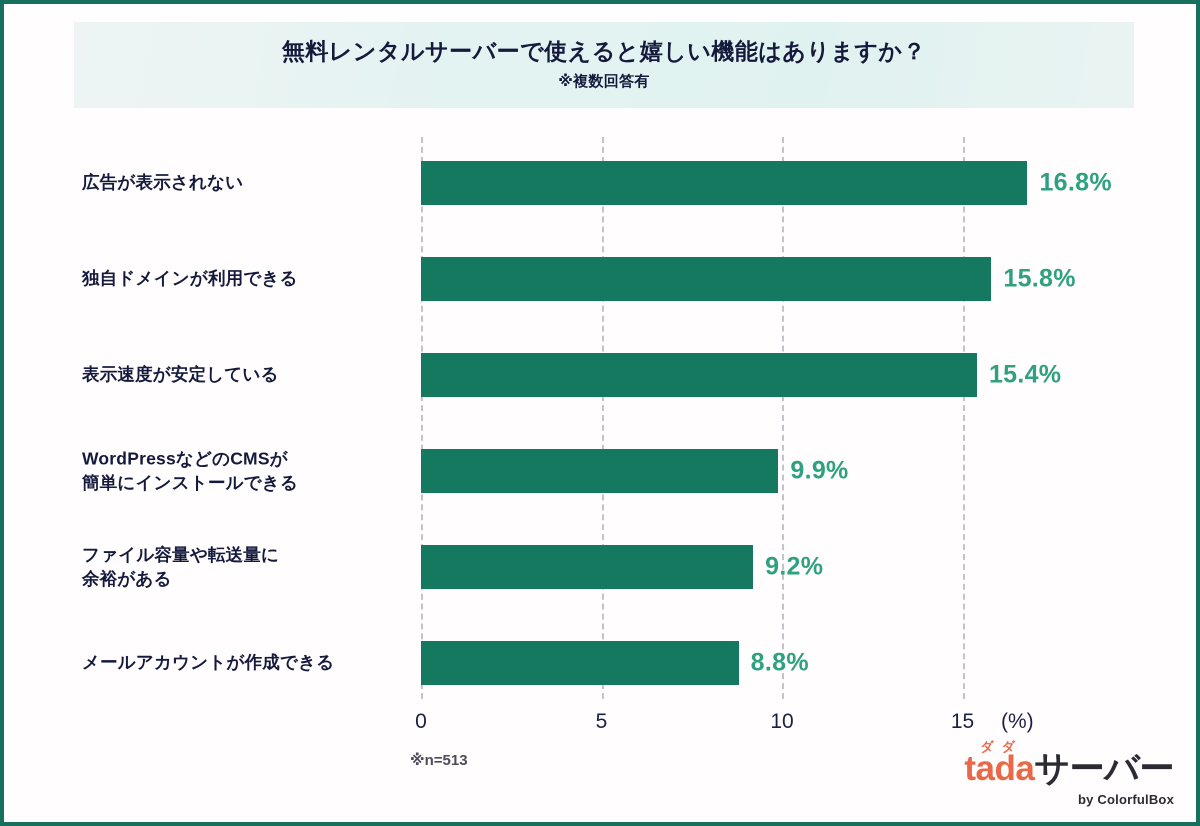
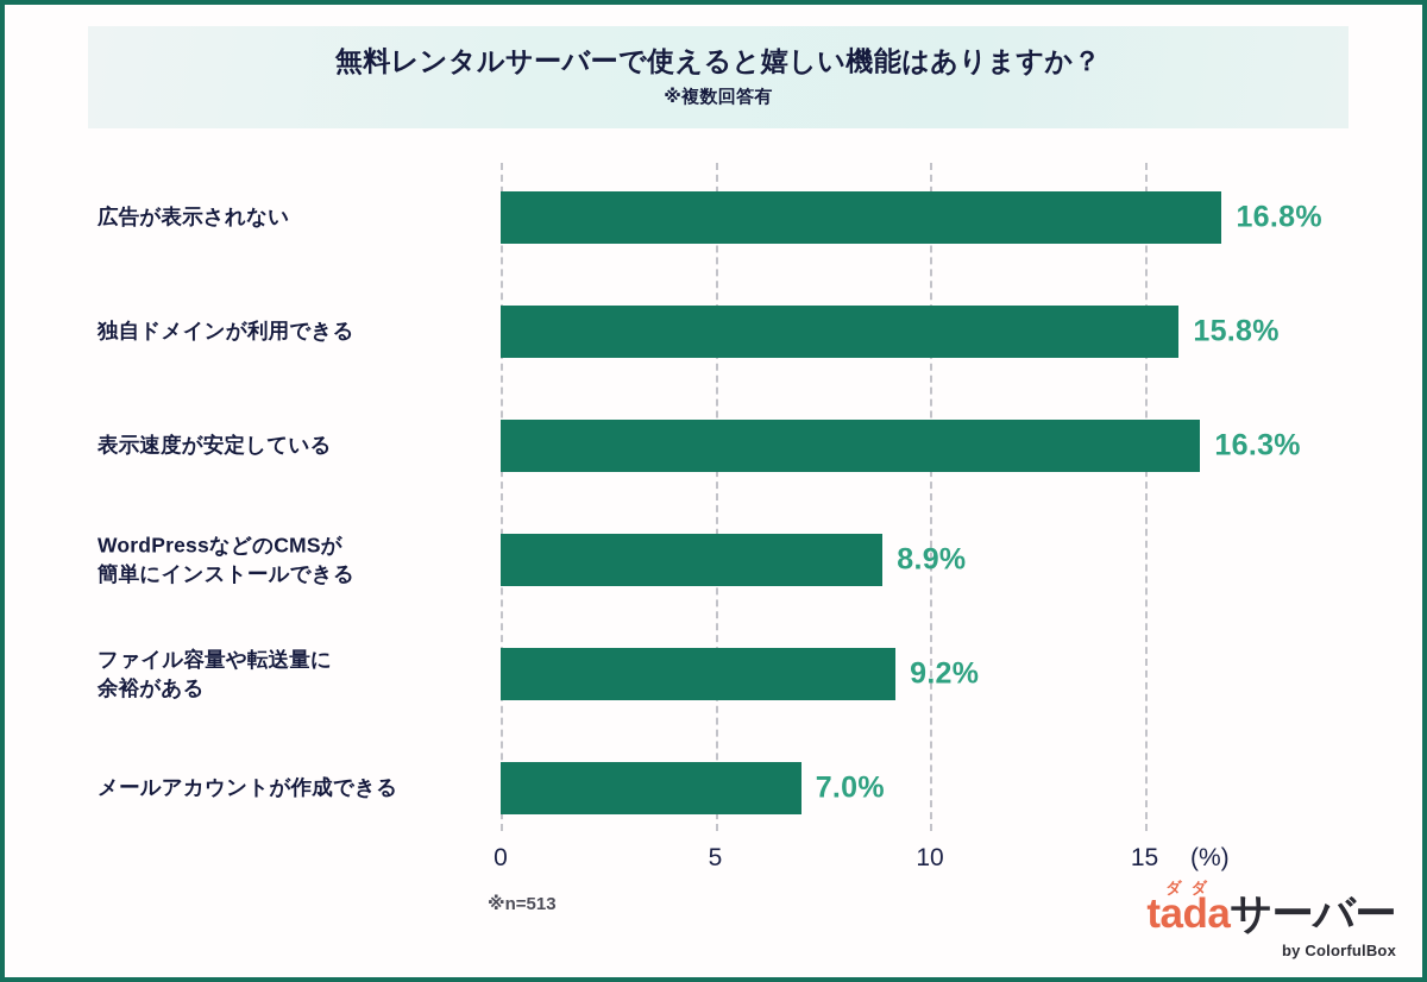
表示速度が安定している: 15.4% -> 16.3%
WordPressなどのCMSが 簡単にインストールできる: 9.9% -> 8.9%
メールアカウントが作成できる: 8.8% -> 7.0%
